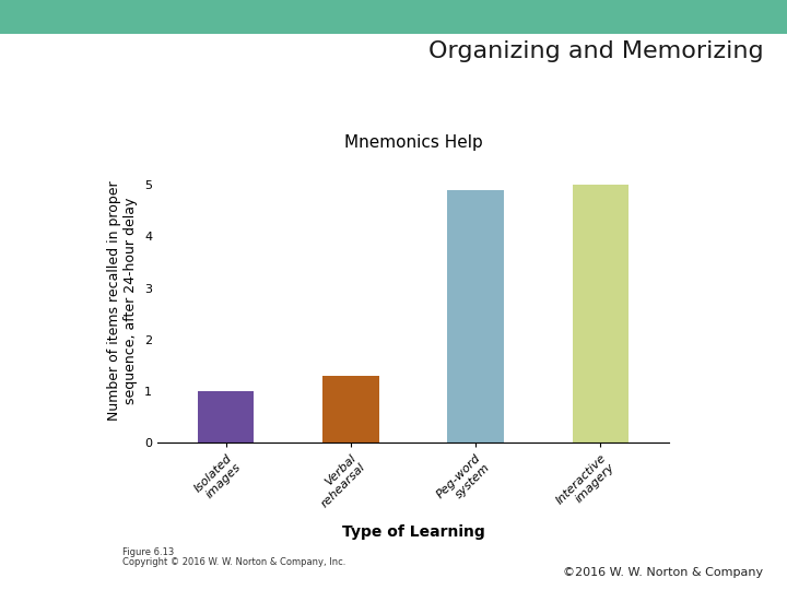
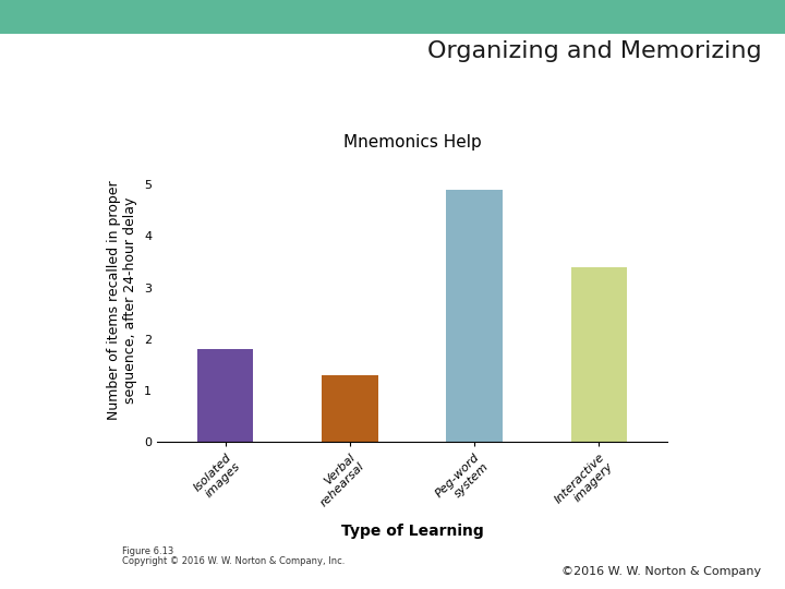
Isolated images: 1.0 -> 1.8
Interactive imagery: 5.0 -> 3.4
